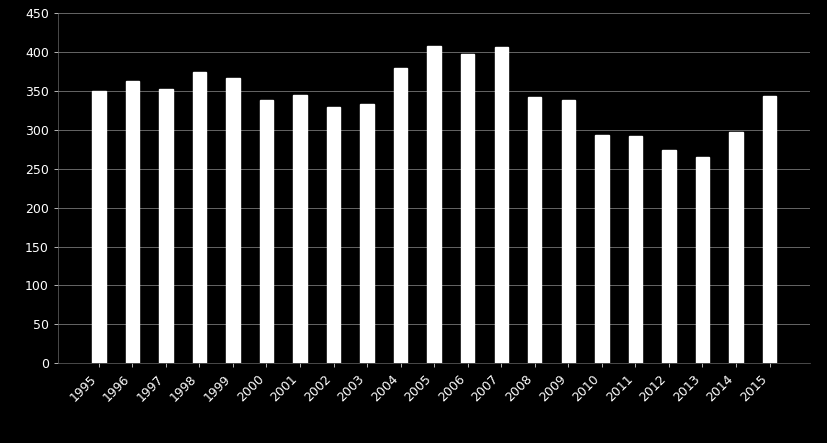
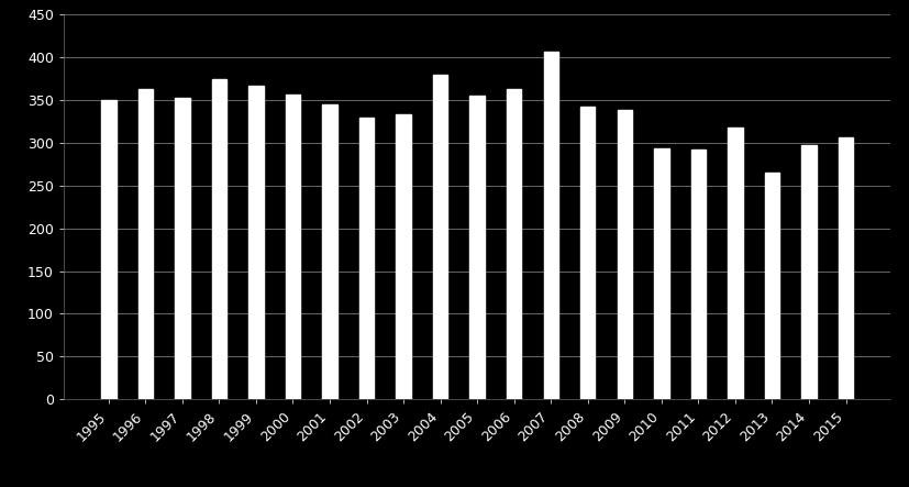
2000: 338 -> 357
2005: 408 -> 355
2006: 398 -> 363
2012: 274 -> 318
2015: 344 -> 307
